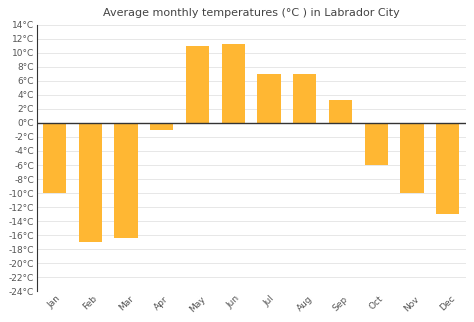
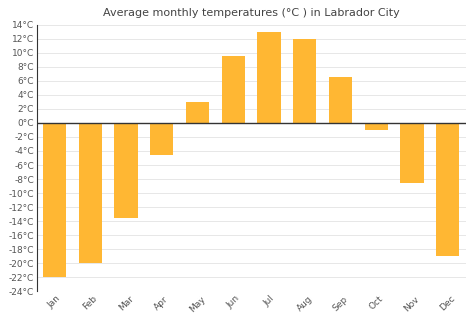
Jan: -10.0°C -> -22.0°C
Feb: -17.0°C -> -20.0°C
Mar: -16.4°C -> -13.5°C
Apr: -1.0°C -> -4.5°C
May: 11.0°C -> 3.0°C
Jun: 11.2°C -> 9.5°C
Jul: 7.0°C -> 13.0°C
Aug: 7.0°C -> 12.0°C
Sep: 3.2°C -> 6.5°C
Oct: -6.0°C -> -1.0°C
Nov: -10.0°C -> -8.5°C
Dec: -13.0°C -> -19.0°C
